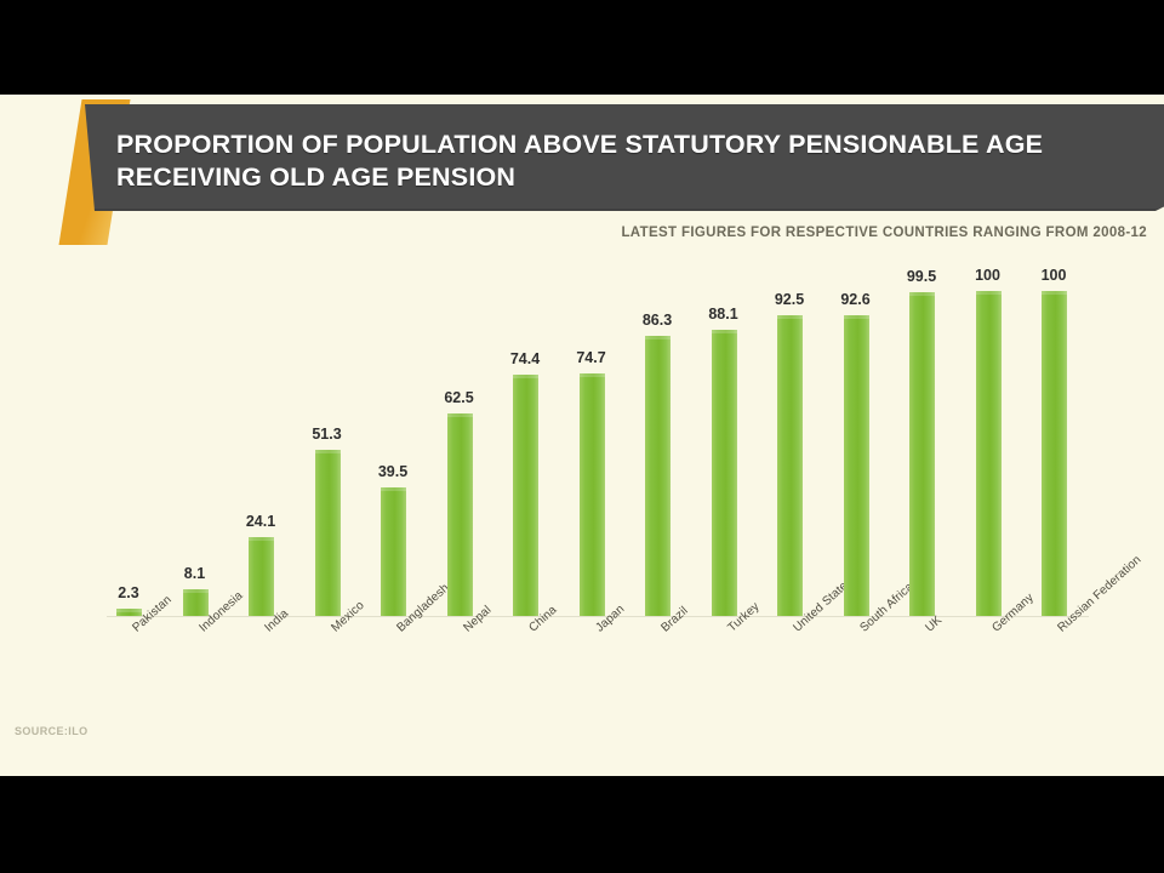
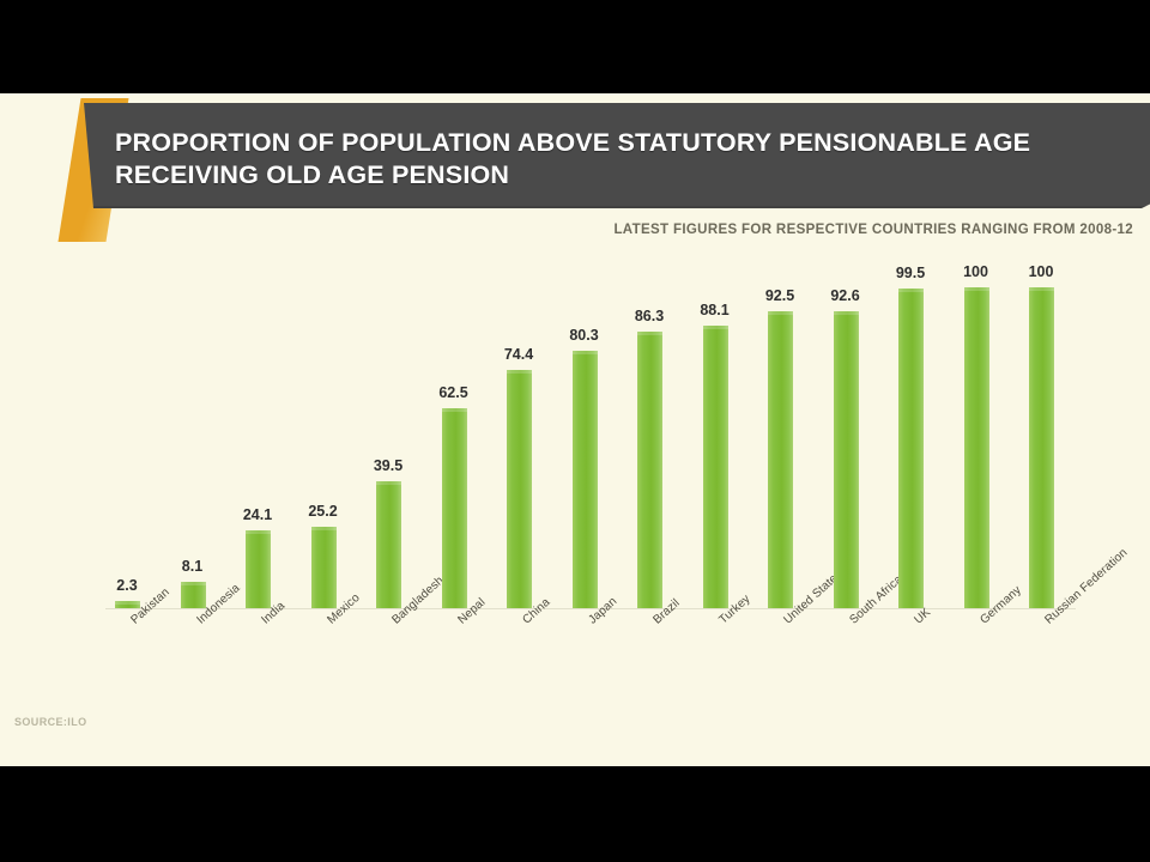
Mexico: 51.3 -> 25.2
Japan: 74.7 -> 80.3
